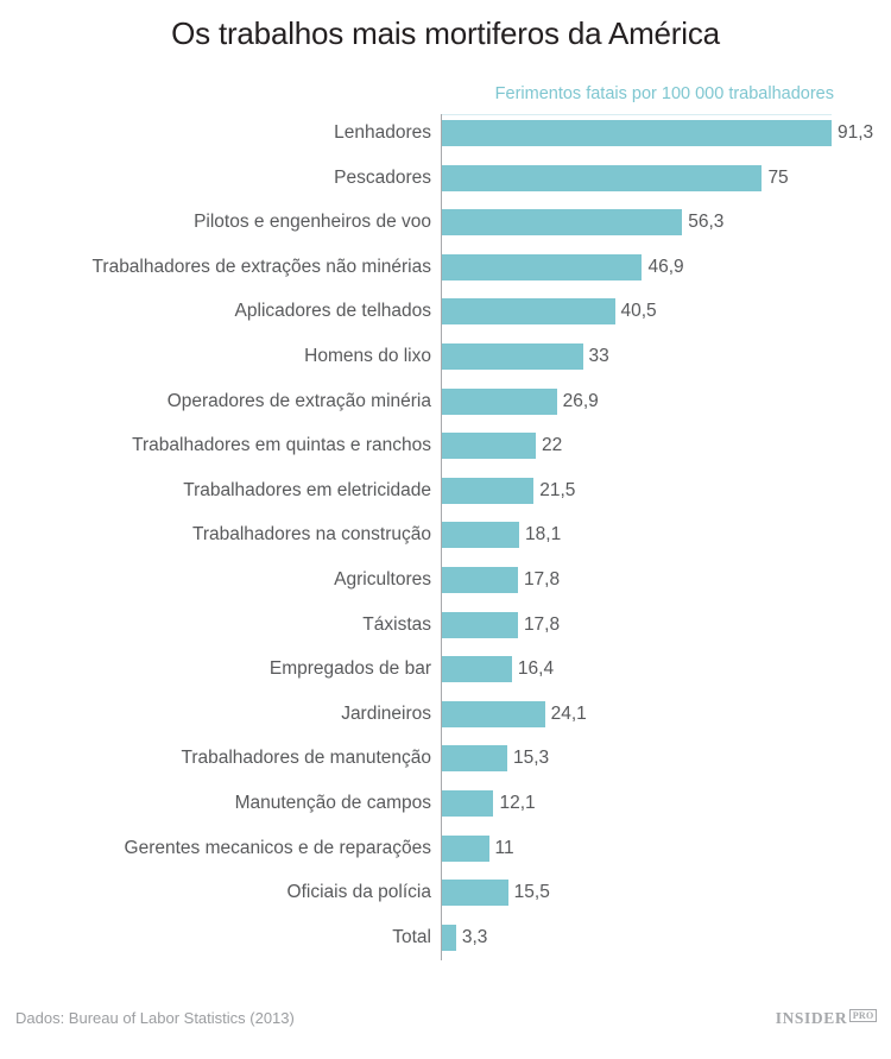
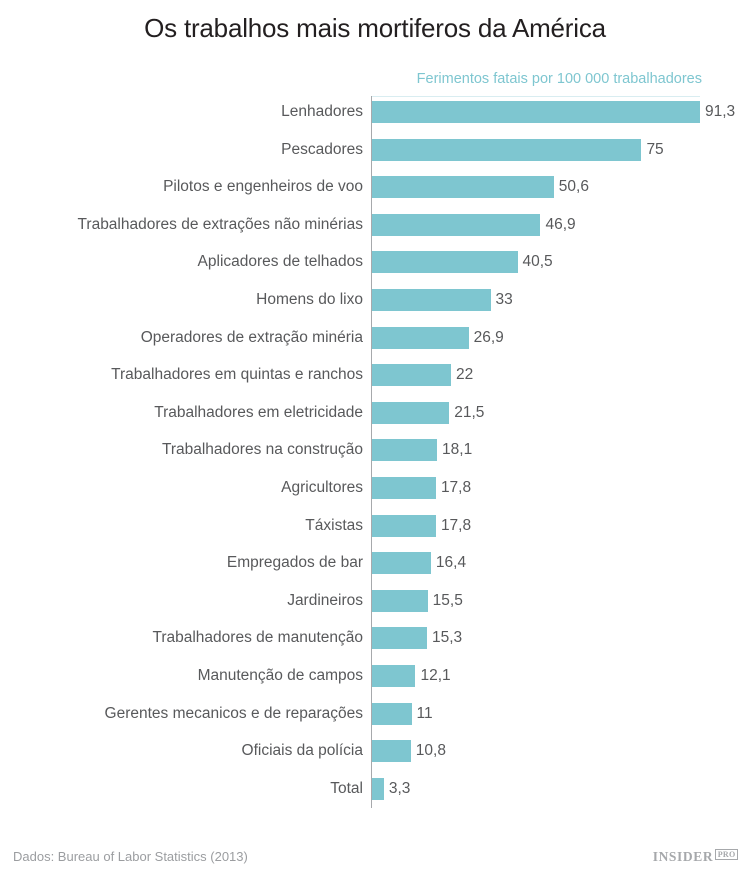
Pilotos e engenheiros de voo: 56,3 -> 50,6
Jardineiros: 24,1 -> 15,5
Oficiais da polícia: 15,5 -> 10,8
